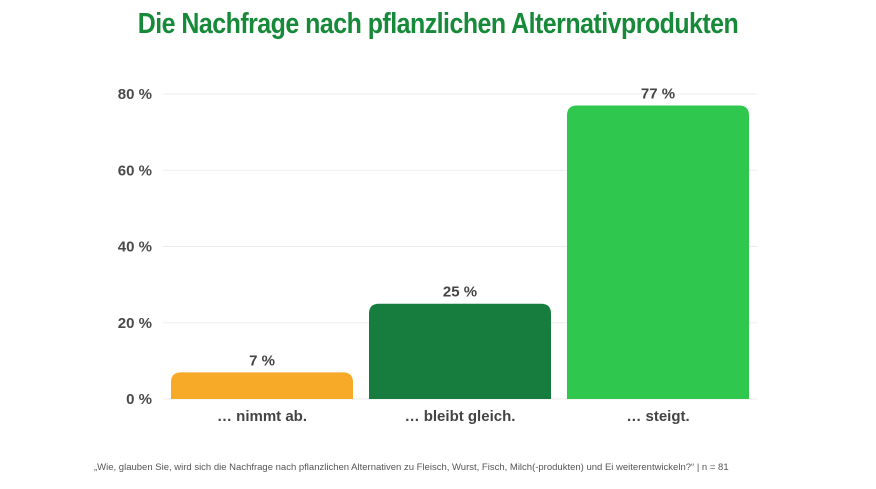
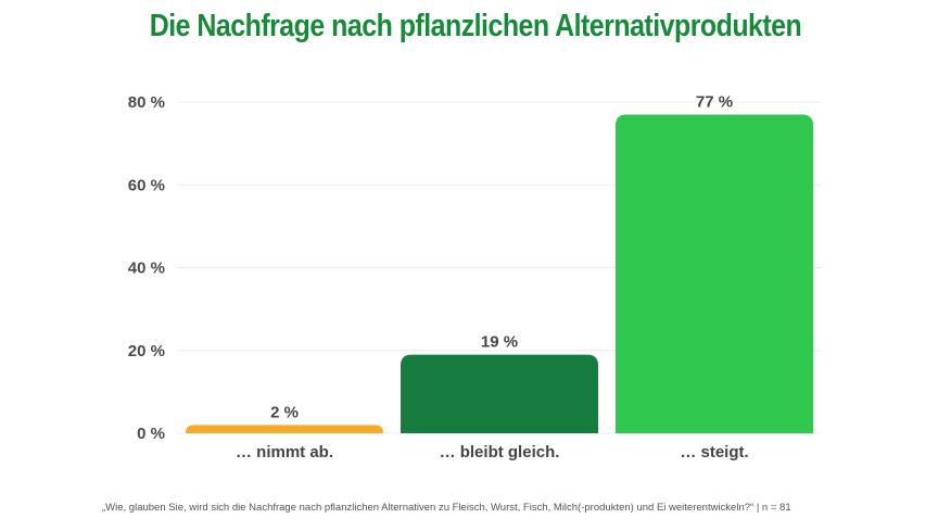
… nimmt ab.: 7 -> 2
… bleibt gleich.: 25 -> 19
